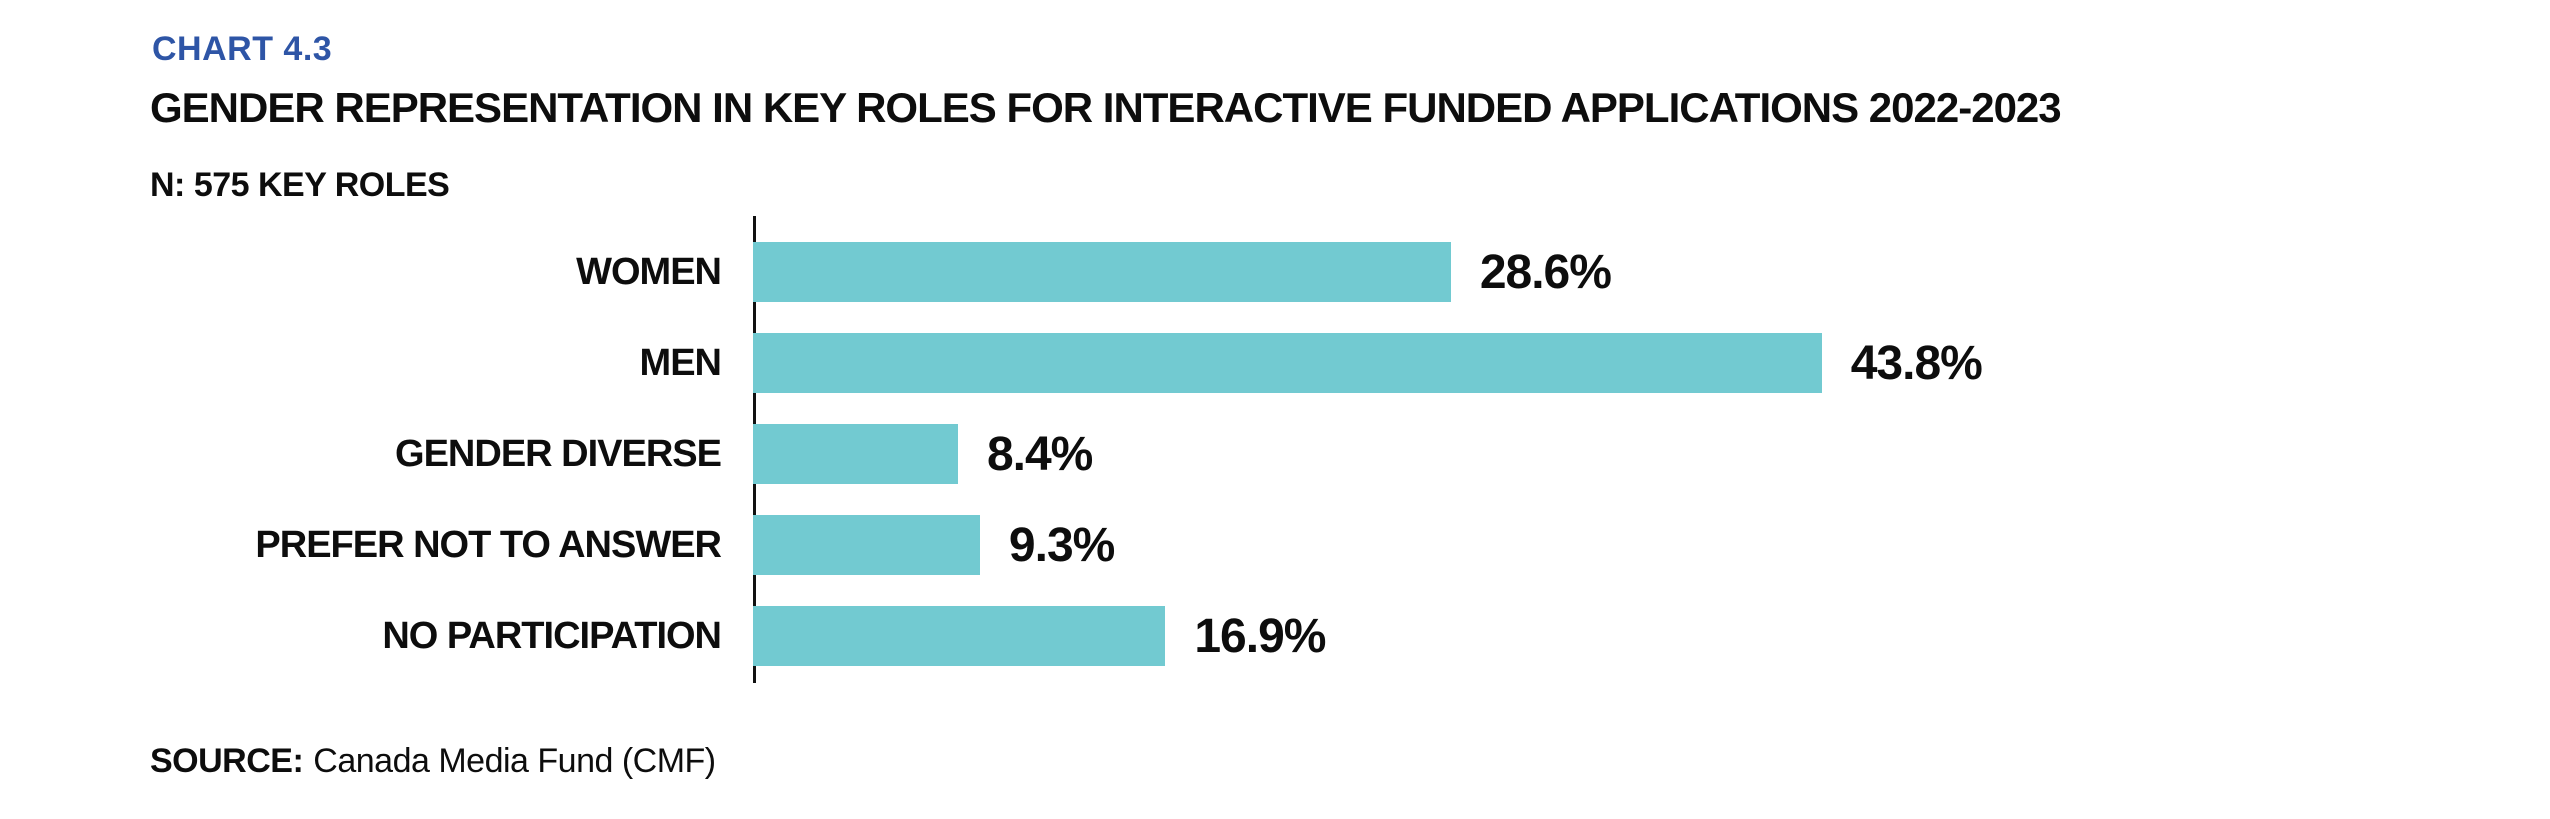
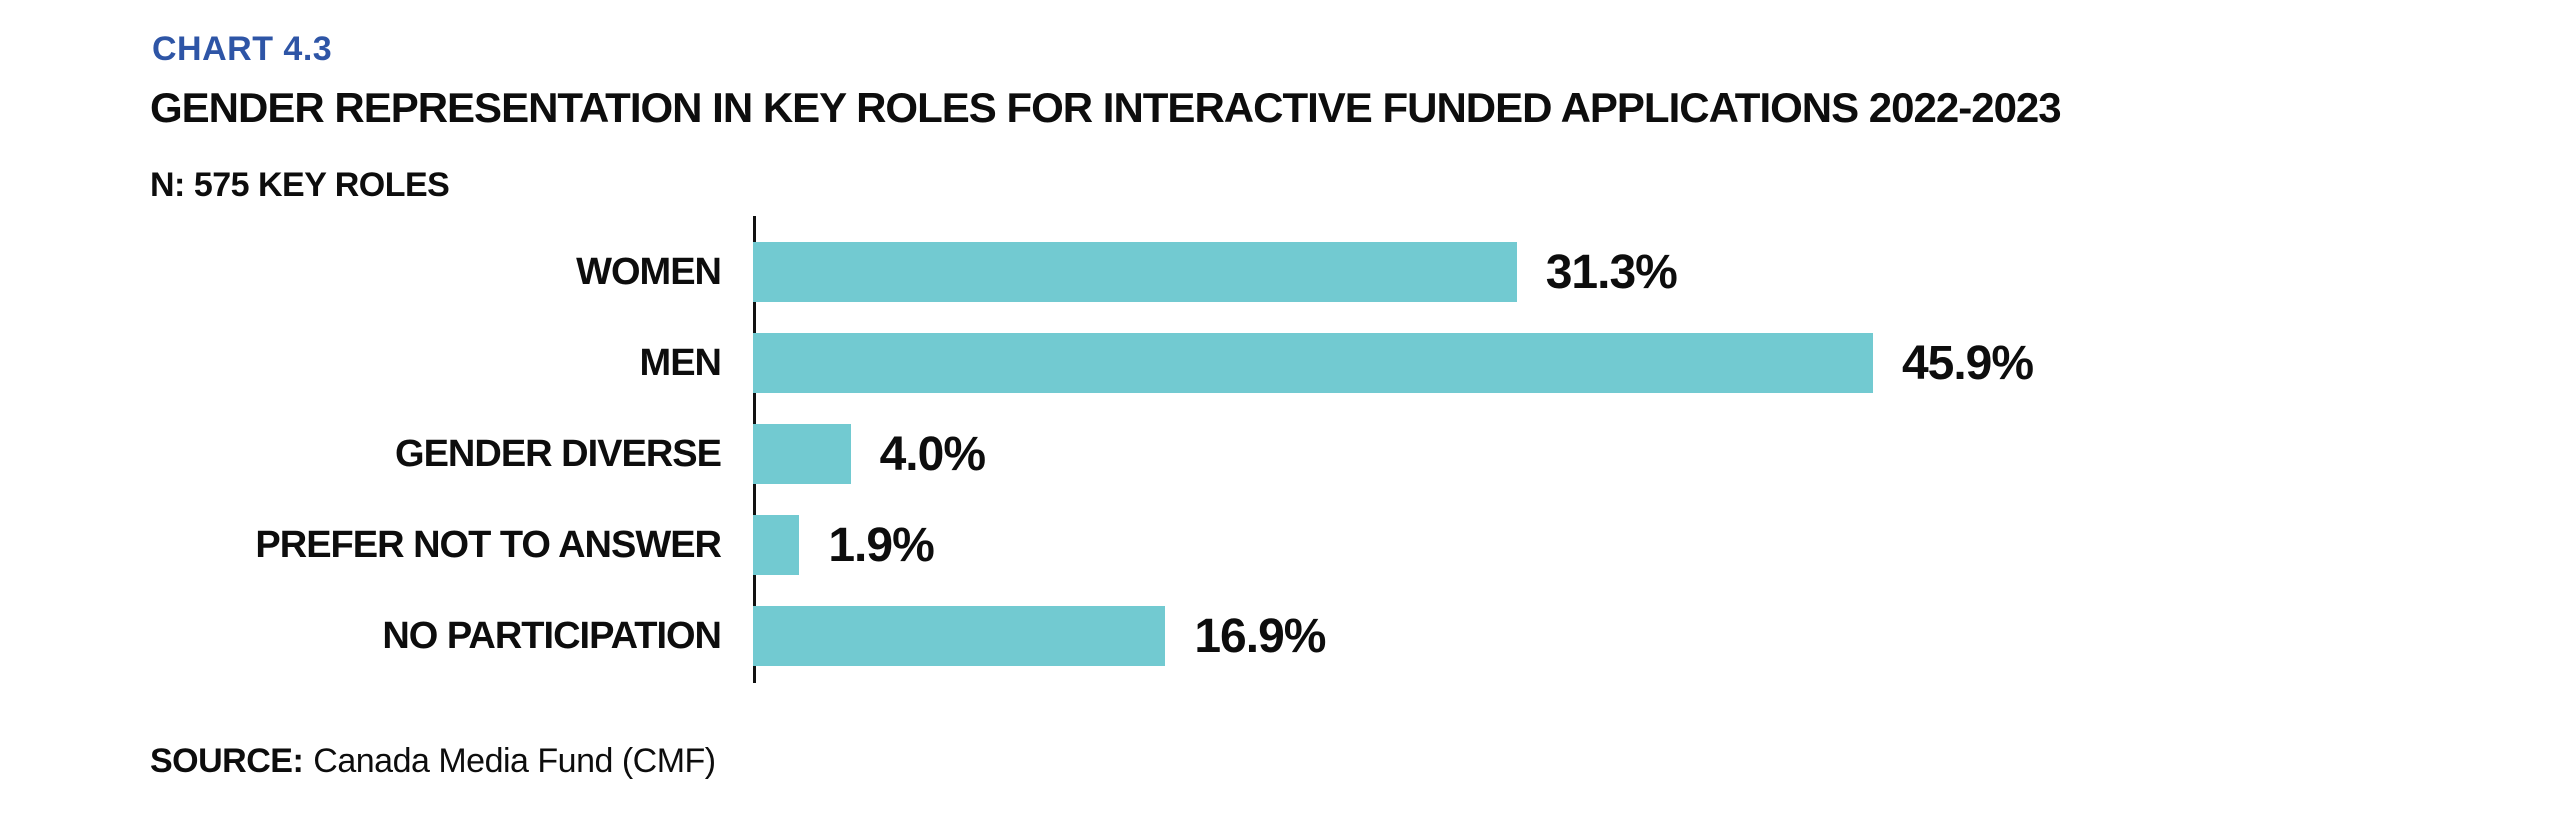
WOMEN: 28.6% -> 31.3%
MEN: 43.8% -> 45.9%
GENDER DIVERSE: 8.4% -> 4.0%
PREFER NOT TO ANSWER: 9.3% -> 1.9%
